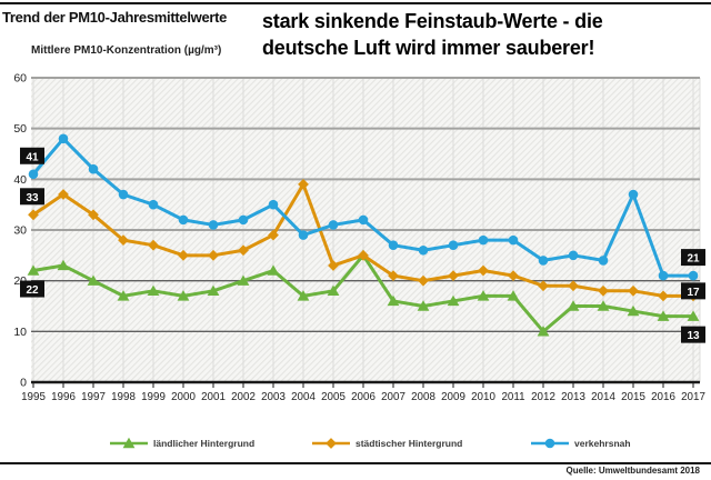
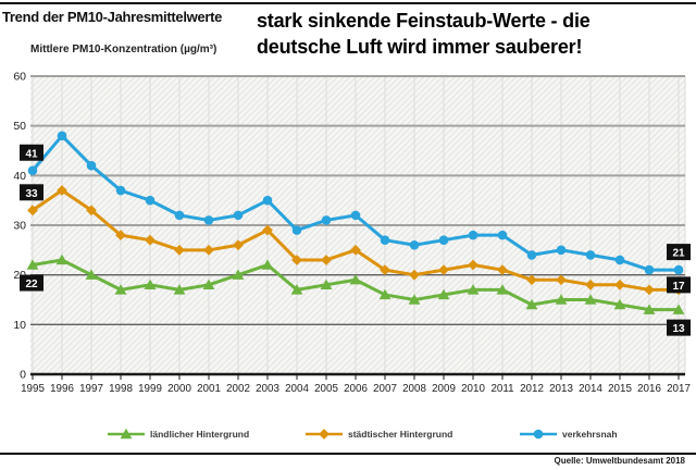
städtischer Hintergrund/2004: 39 -> 23
ländlicher Hintergrund/2006: 25 -> 19
ländlicher Hintergrund/2012: 10 -> 14
verkehrsnah/2015: 37 -> 23
